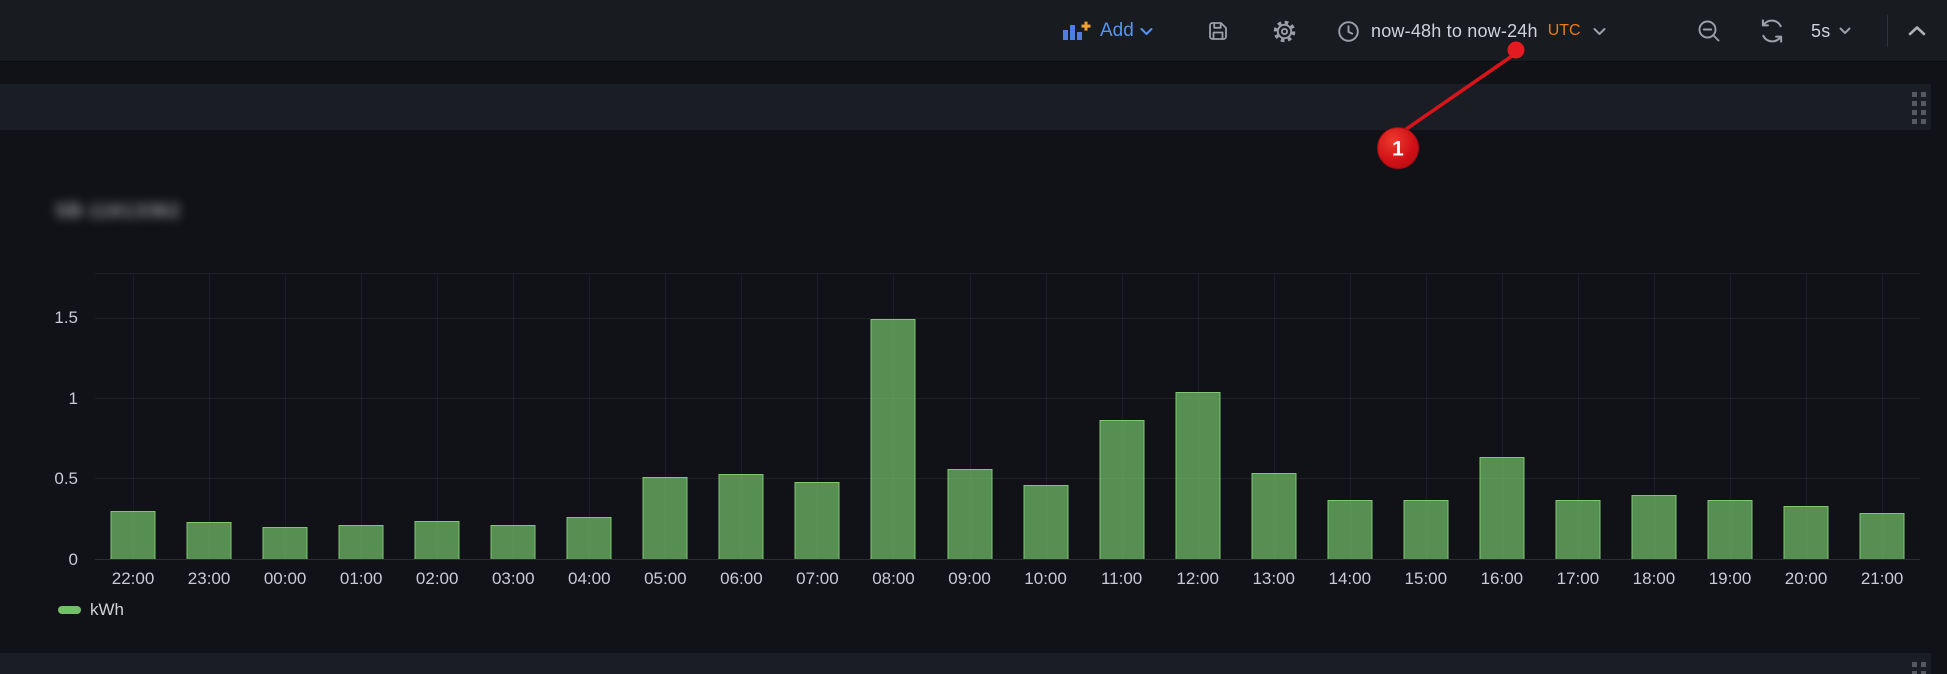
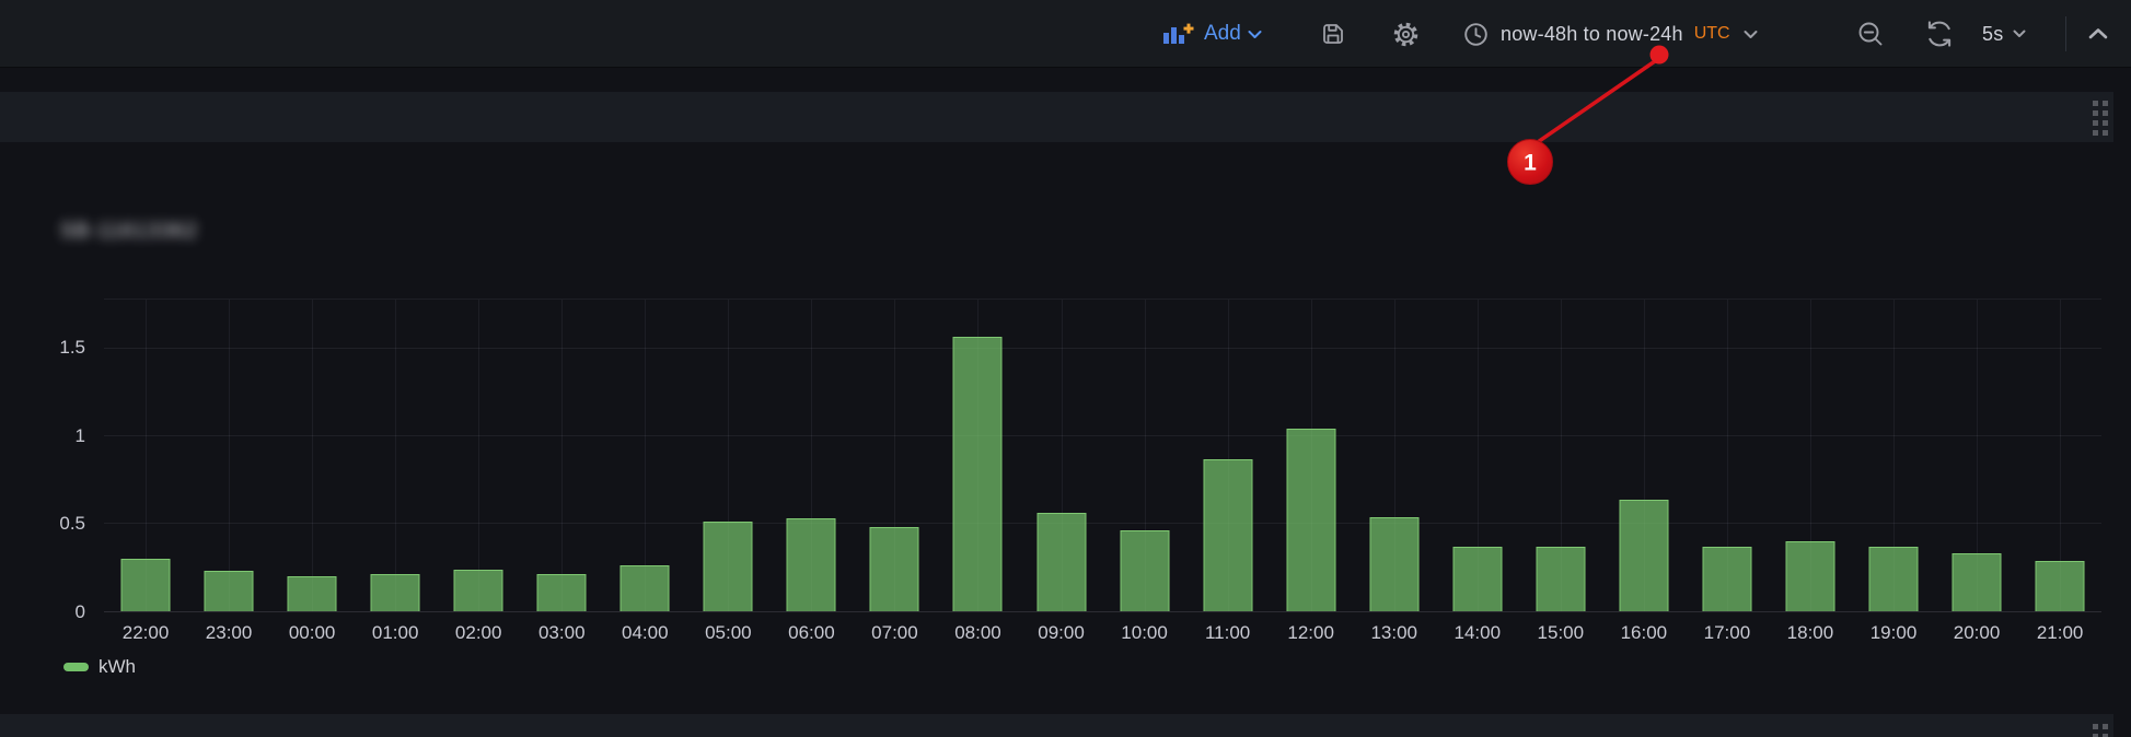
08:00: 1.50 -> 1.57
